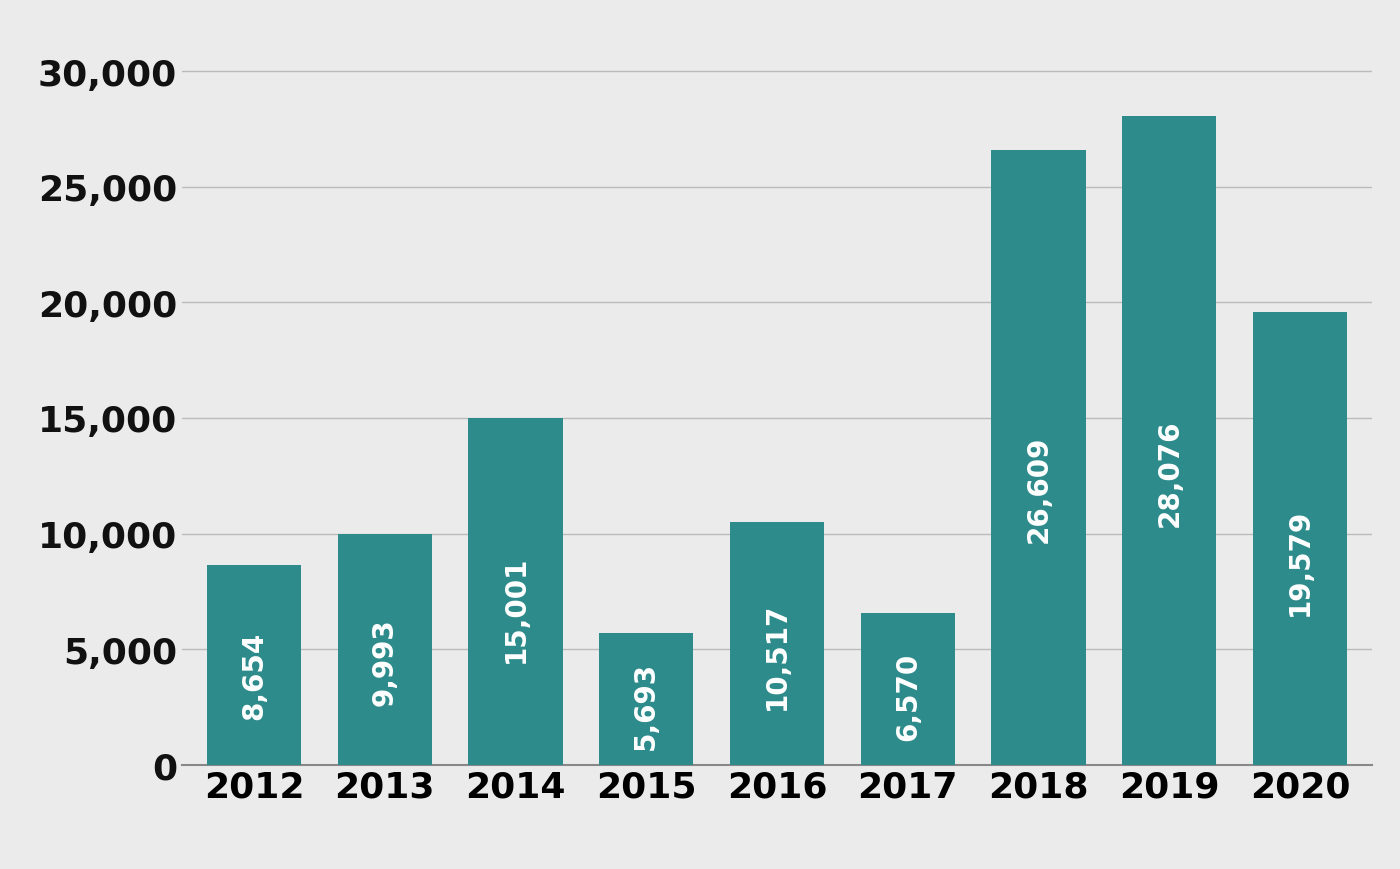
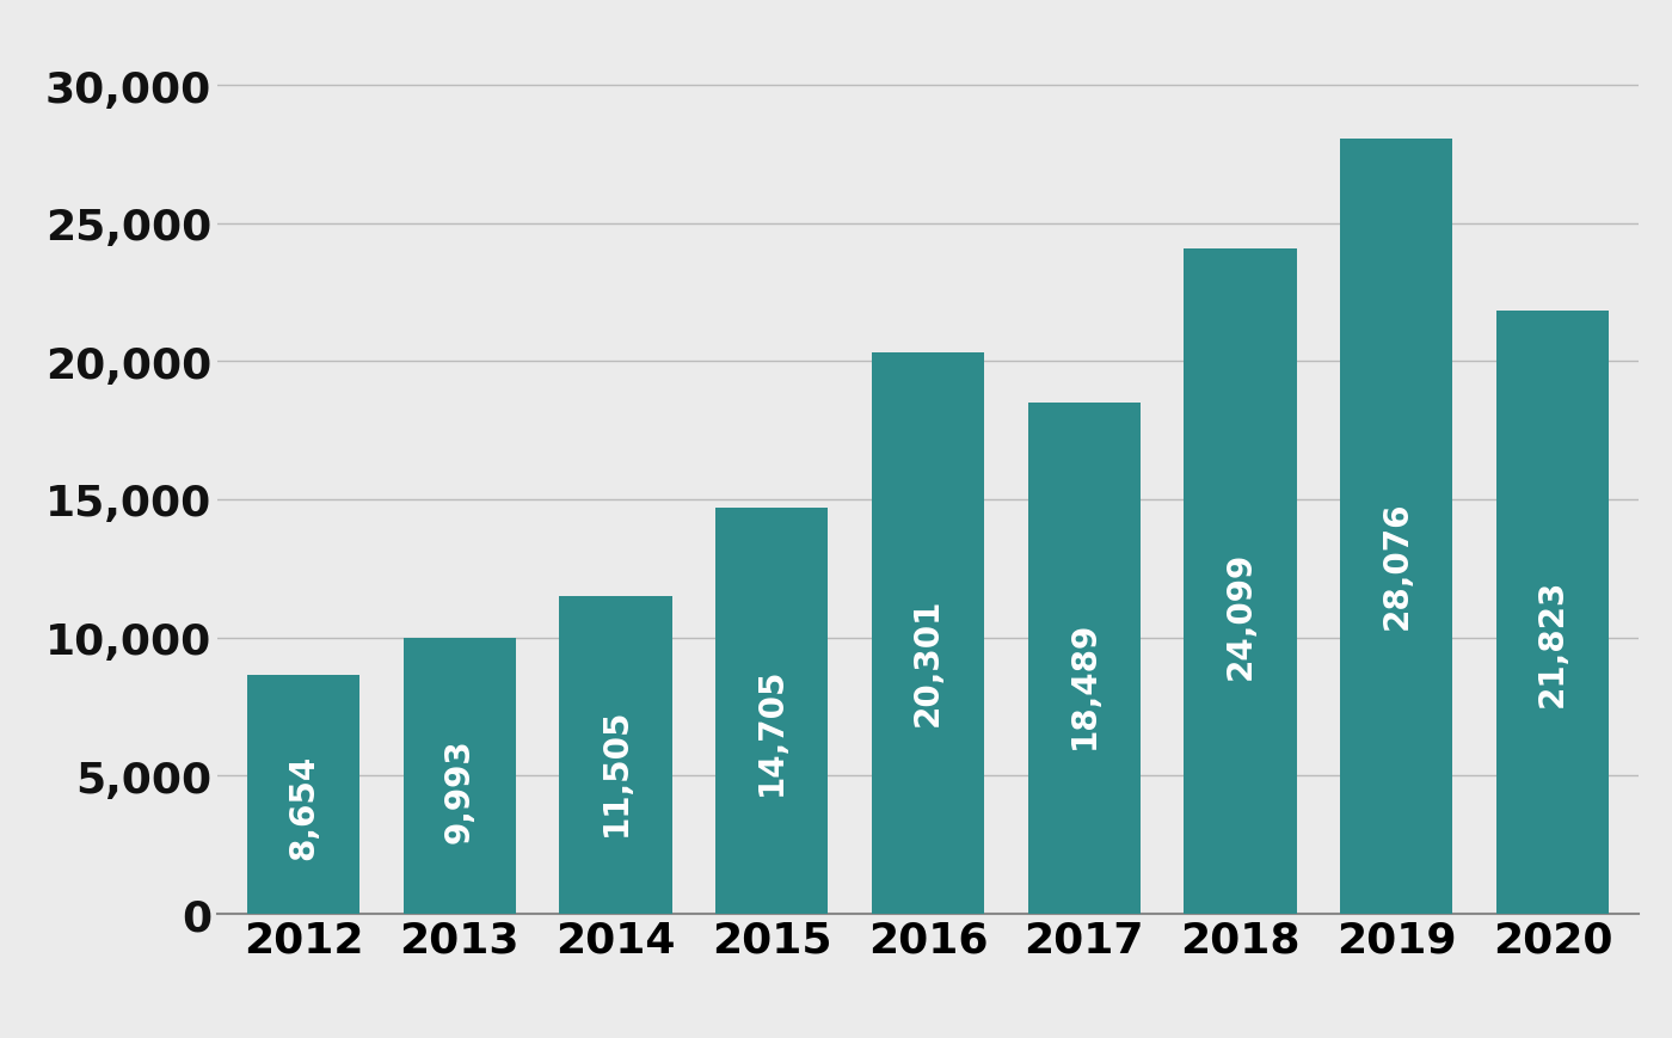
2014: 15,001 -> 11,505
2015: 5,693 -> 14,705
2016: 10,517 -> 20,301
2017: 6,570 -> 18,489
2018: 26,609 -> 24,099
2020: 19,579 -> 21,823
